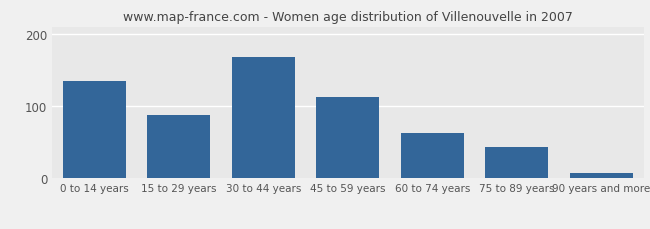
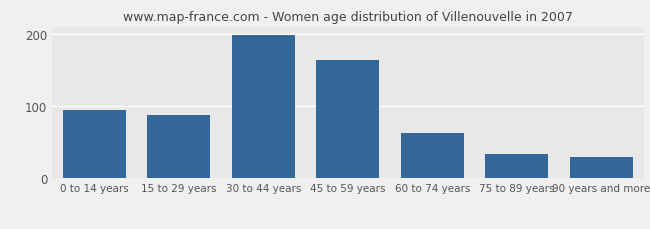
0 to 14 years: 135 -> 94
30 to 44 years: 168 -> 198
45 to 59 years: 113 -> 164
75 to 89 years: 43 -> 34
90 years and more: 8 -> 30
